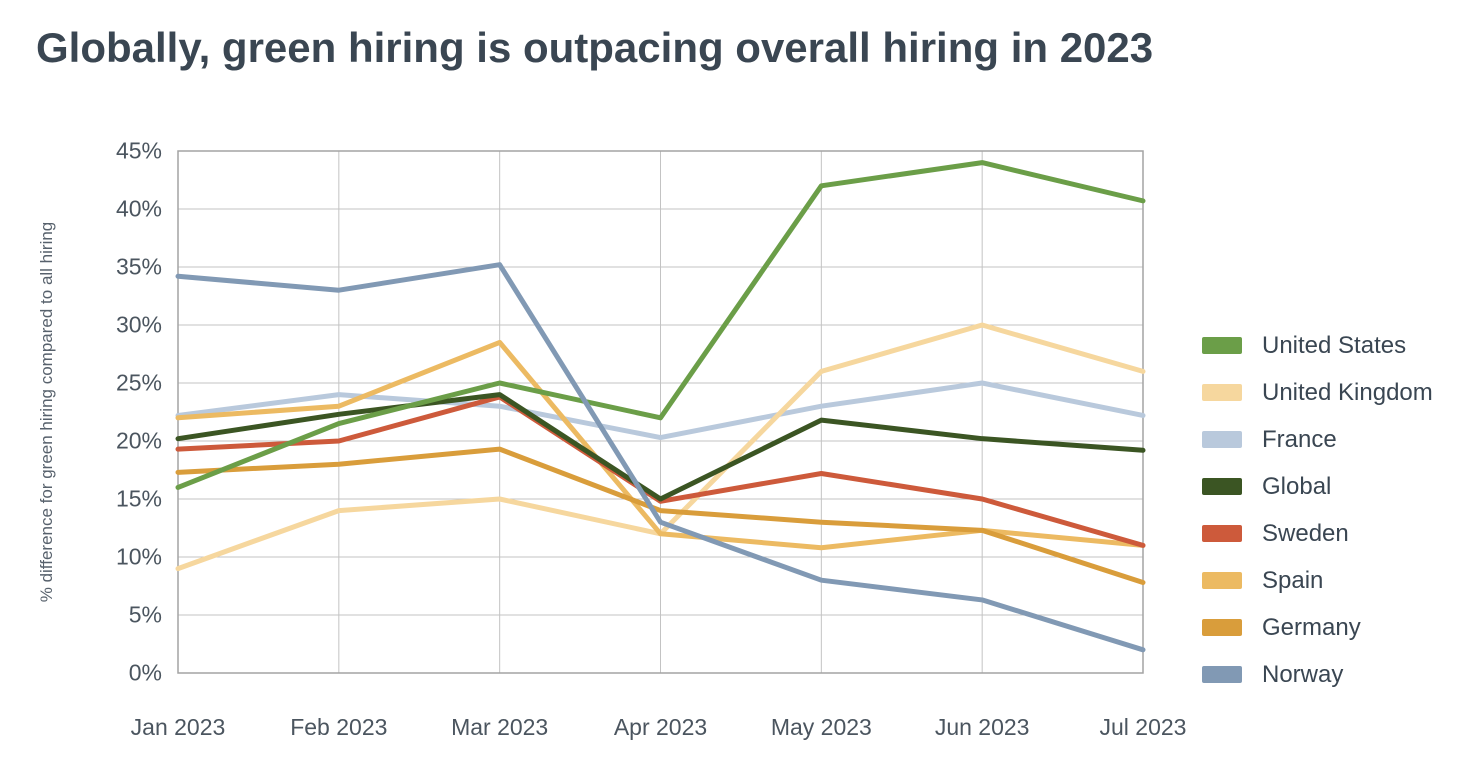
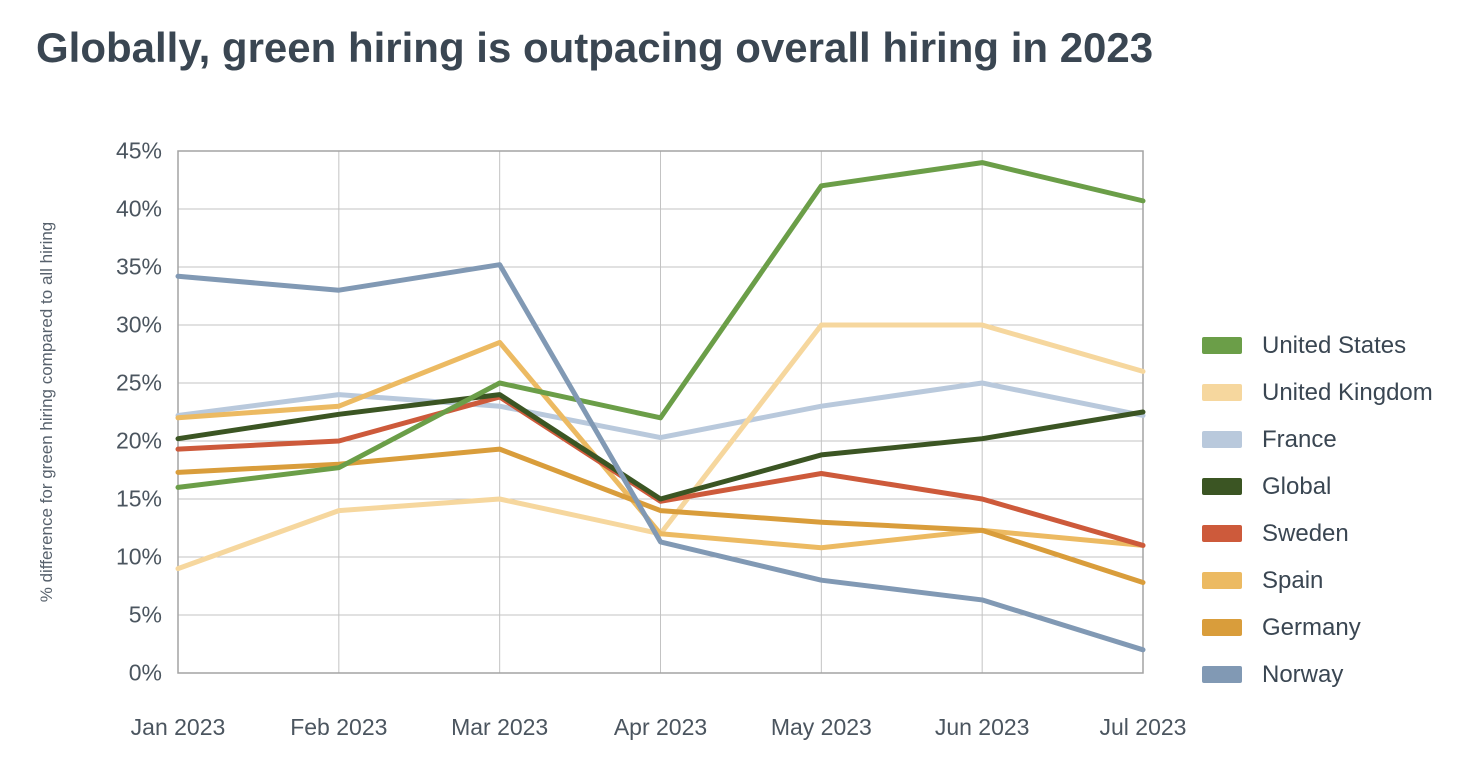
United States/Feb 2023: 21.5% -> 17.7%
Norway/Apr 2023: 13.0% -> 11.3%
United Kingdom/May 2023: 26% -> 30%
Global/May 2023: 21.8% -> 18.8%
Global/Jul 2023: 19.2% -> 22.5%
